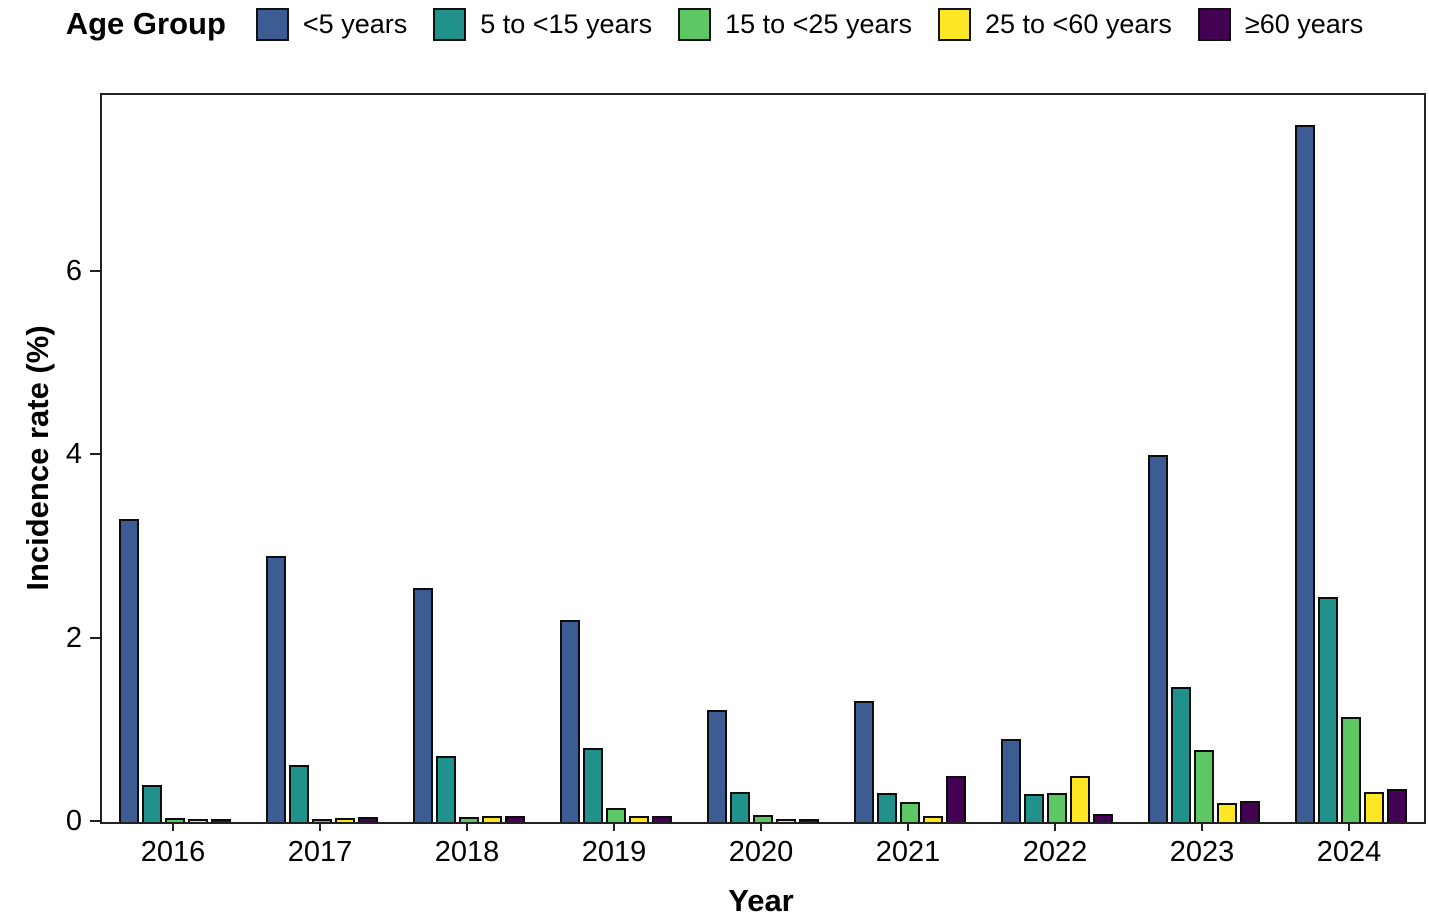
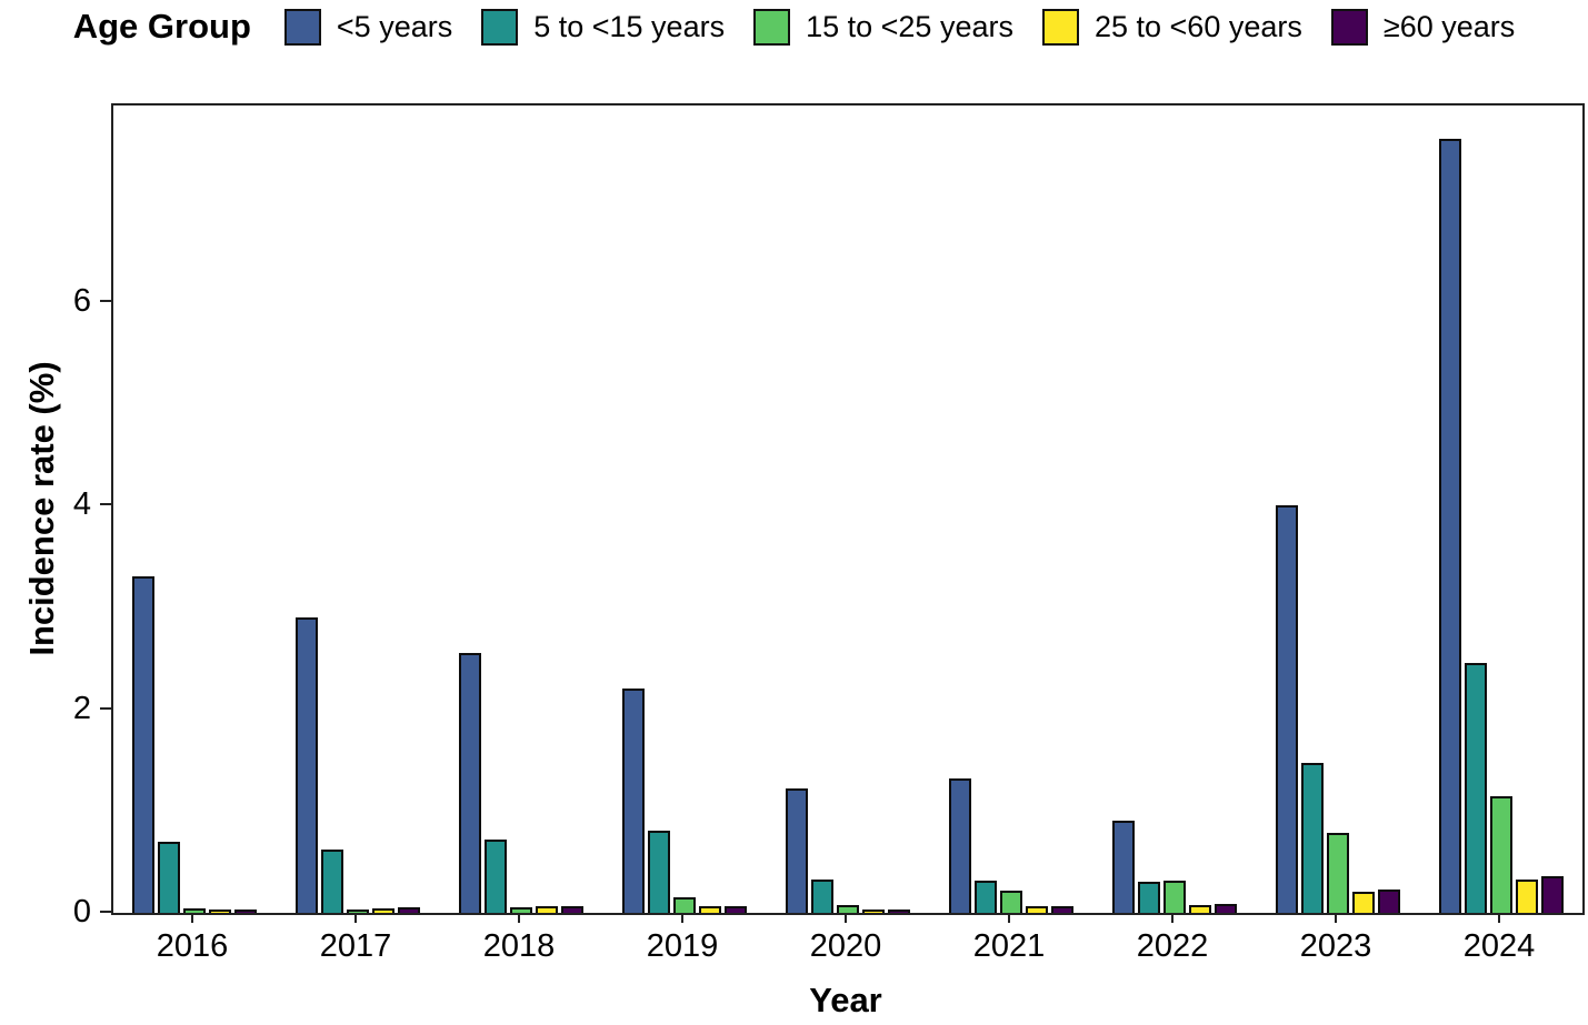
5 to <15 years/2016: 0.4 -> 0.7
≥60 years/2021: 0.5 -> 0.1
25 to <60 years/2022: 0.5 -> 0.1
